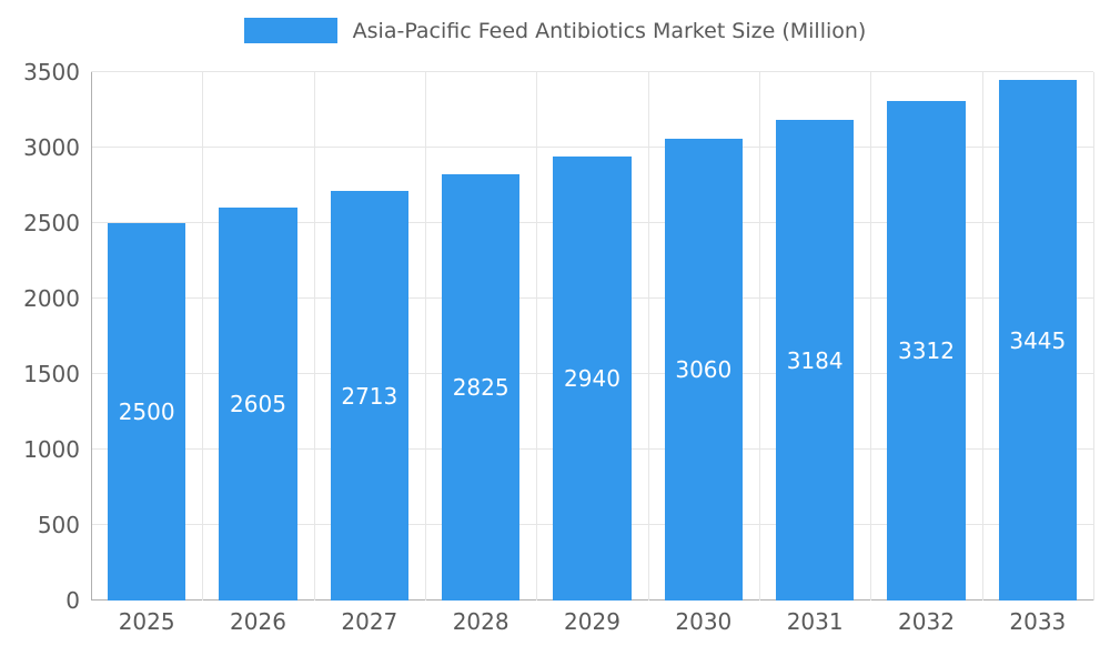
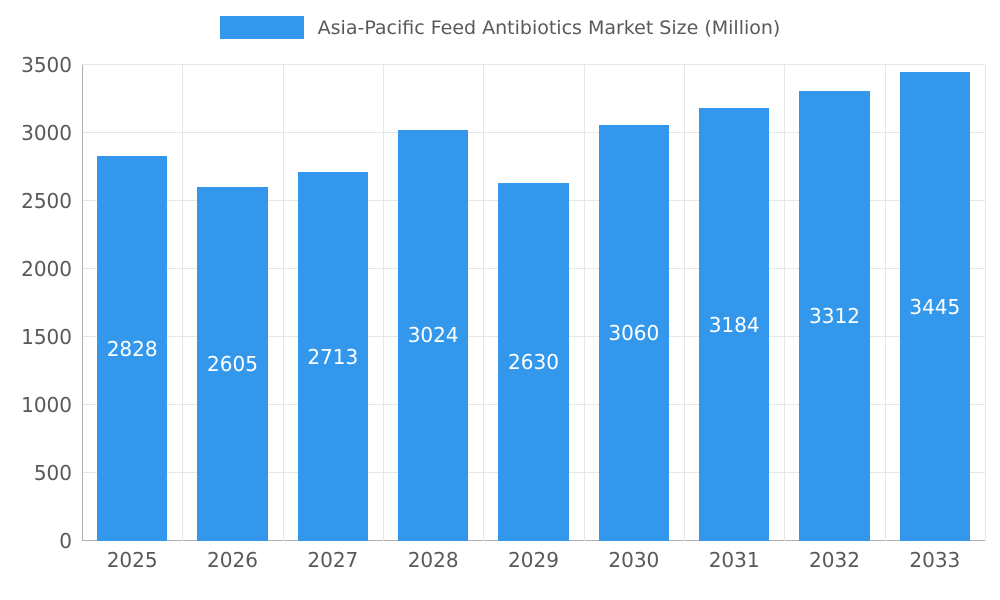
2025: 2500 -> 2828
2028: 2825 -> 3024
2029: 2940 -> 2630
